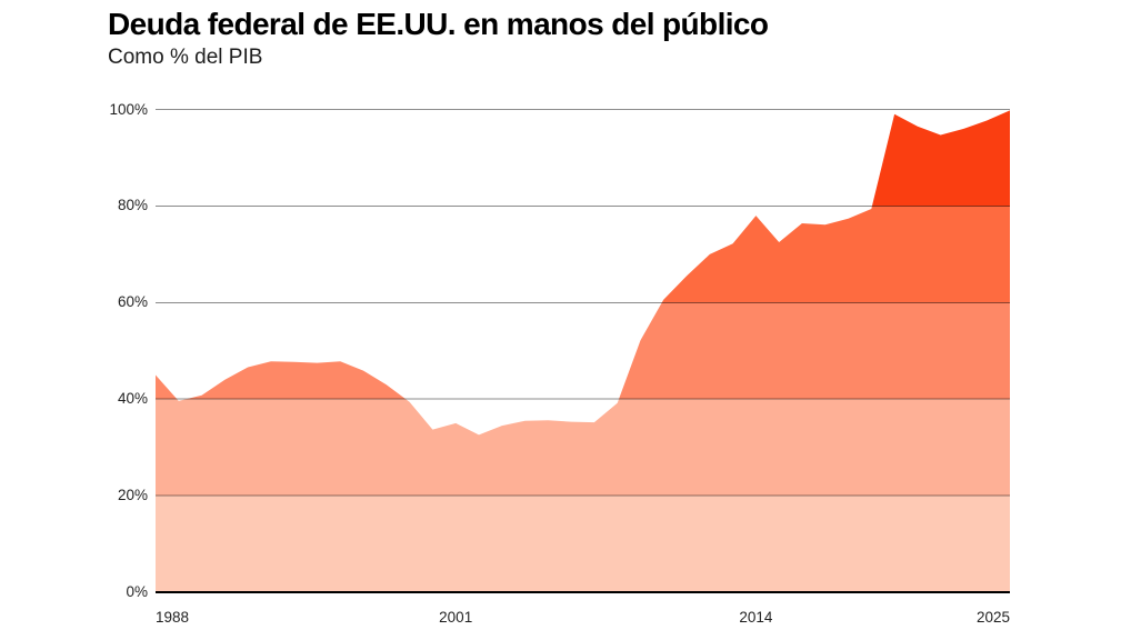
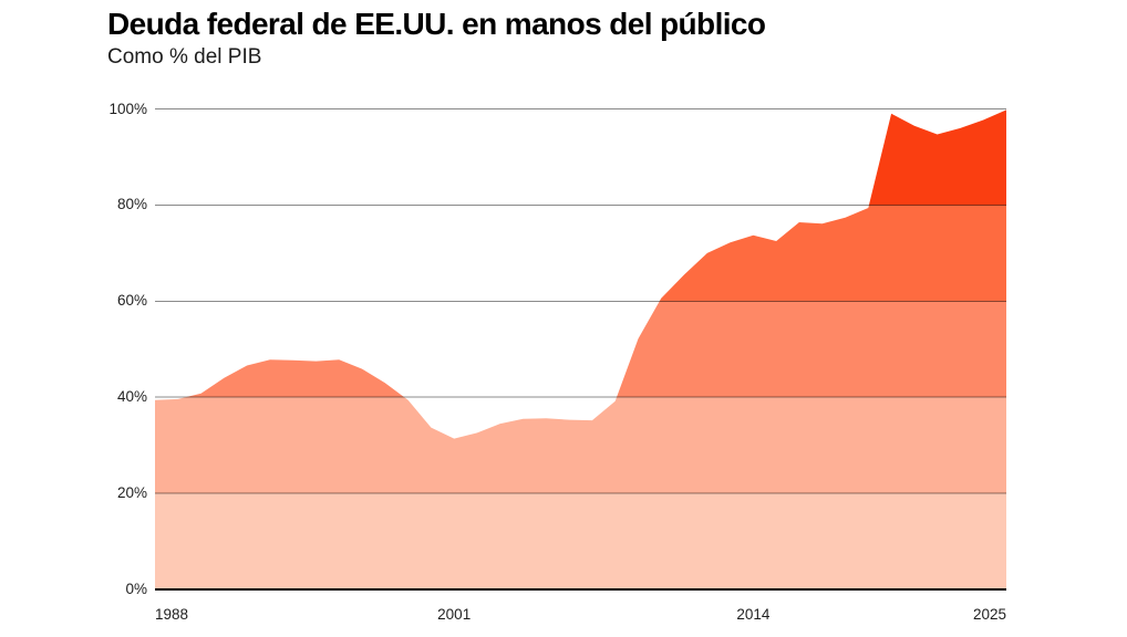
1988: 45% -> 39%
2001: 35% -> 31%
2014: 78% -> 74%
